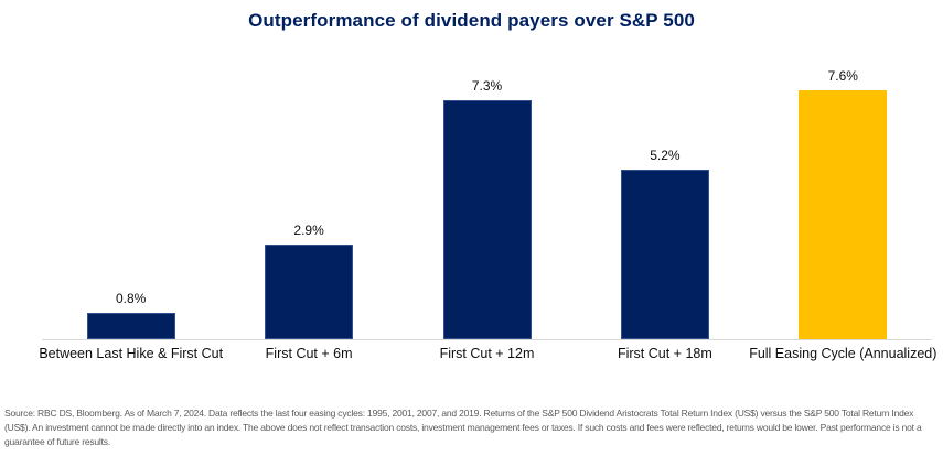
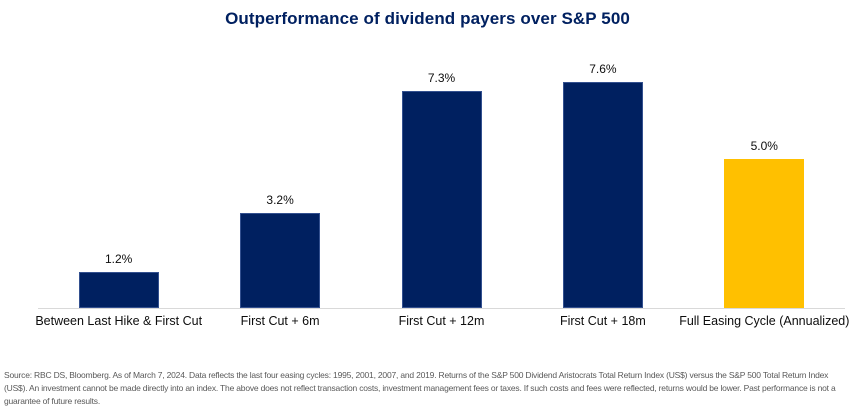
Between Last Hike & First Cut: 0.8% -> 1.2%
First Cut + 6m: 2.9% -> 3.2%
First Cut + 18m: 5.2% -> 7.6%
Full Easing Cycle (Annualized): 7.6% -> 5.0%
